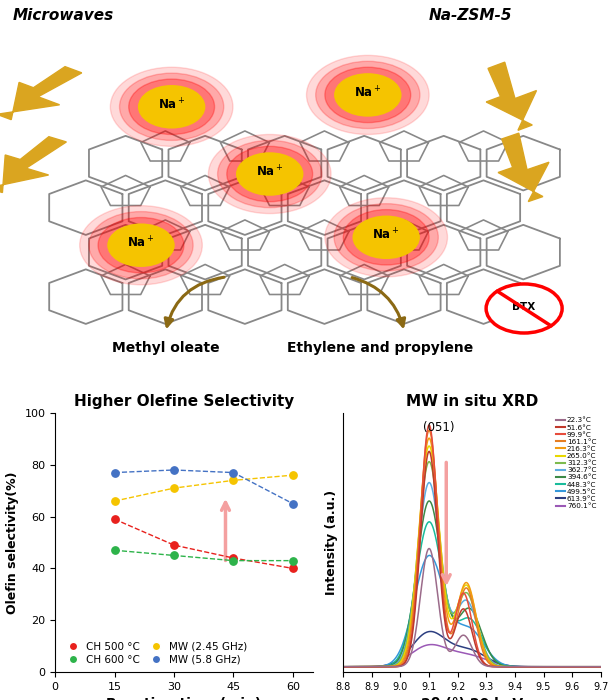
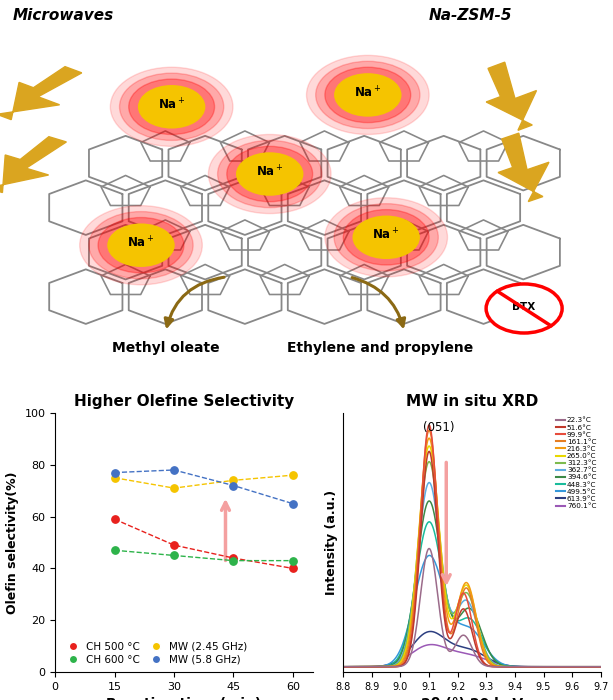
Higher Olefine Selectivity/MW (2.45 GHz)/15: 66 -> 75
Higher Olefine Selectivity/MW (5.8 GHz)/45: 77 -> 72
